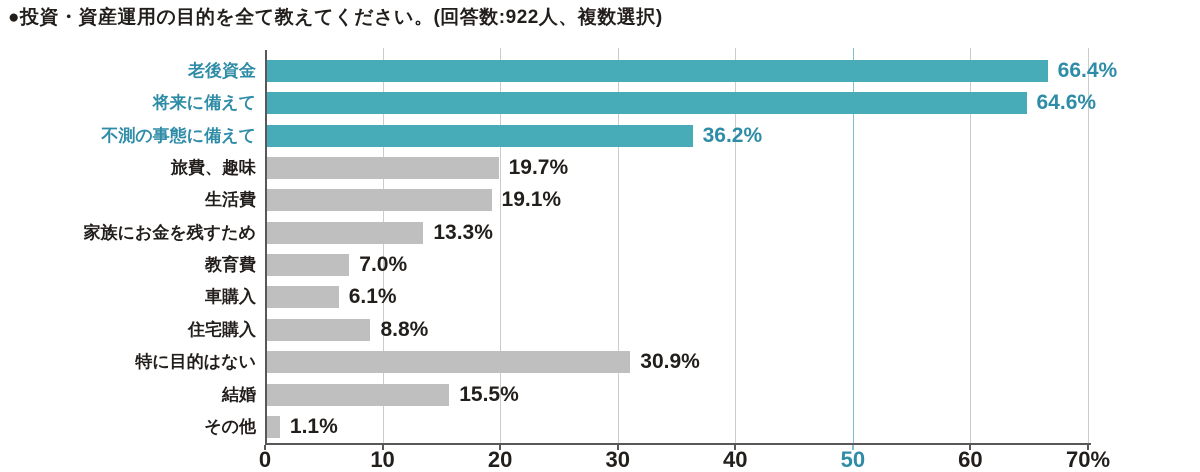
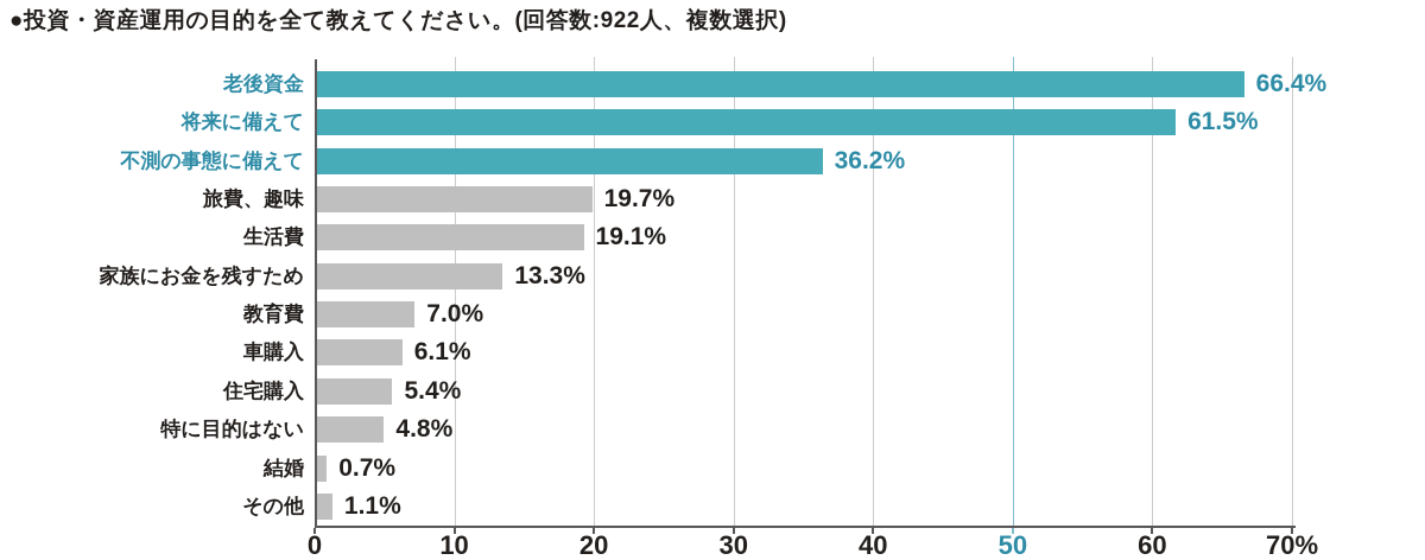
将来に備えて: 64.6% -> 61.5%
住宅購入: 8.8% -> 5.4%
特に目的はない: 30.9% -> 4.8%
結婚: 15.5% -> 0.7%
